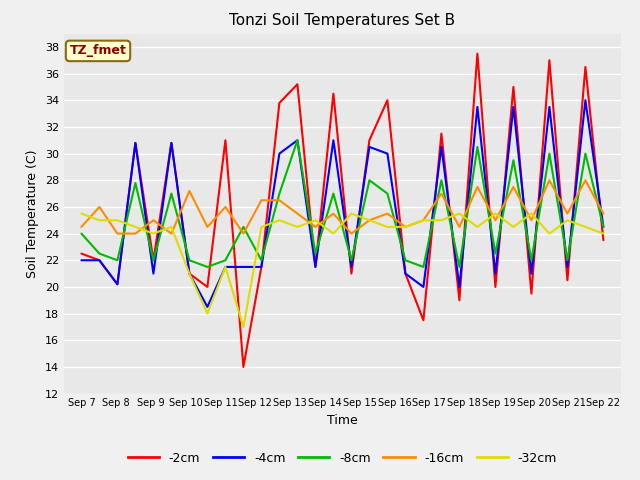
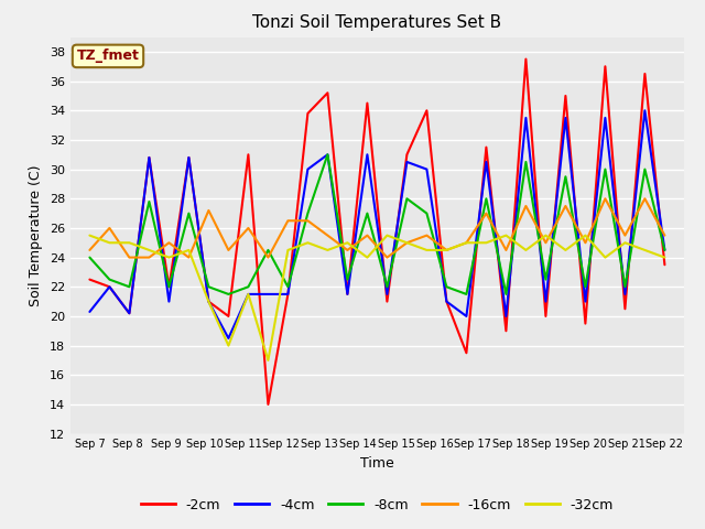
-4cm/Sep 7: 22.0 -> 20.3
